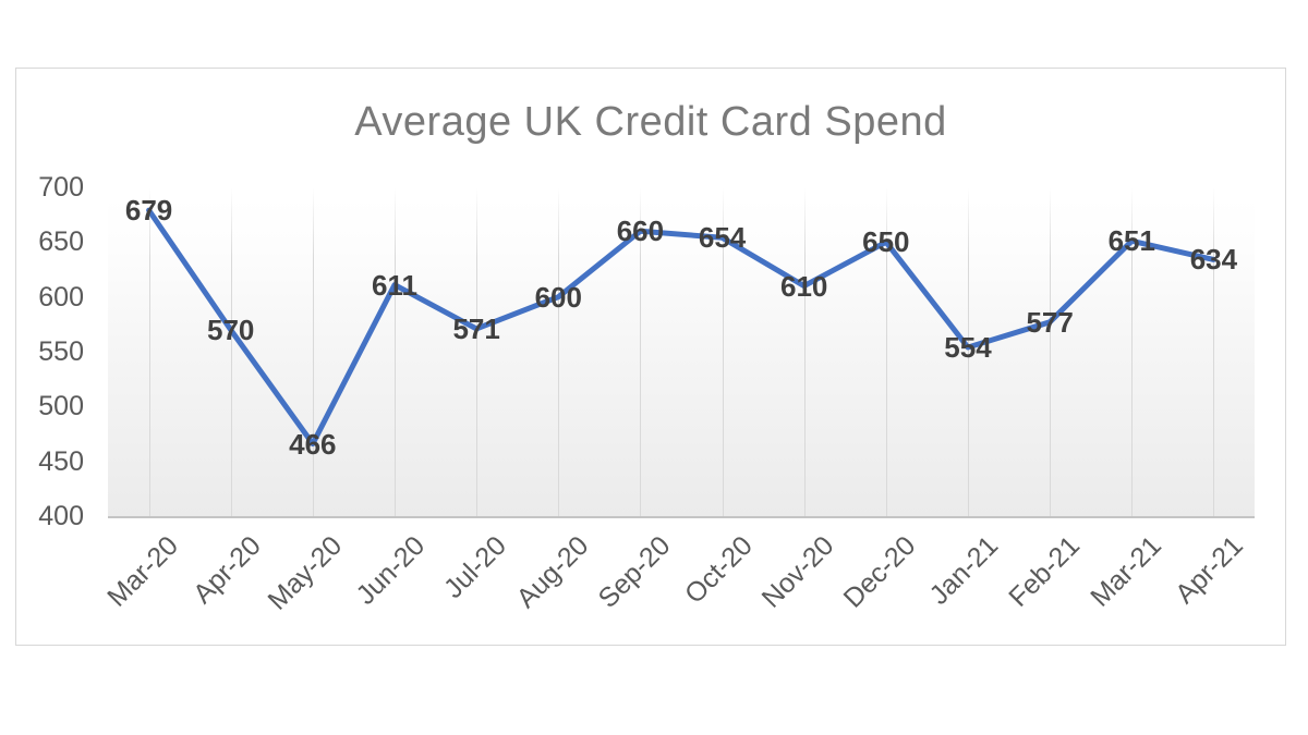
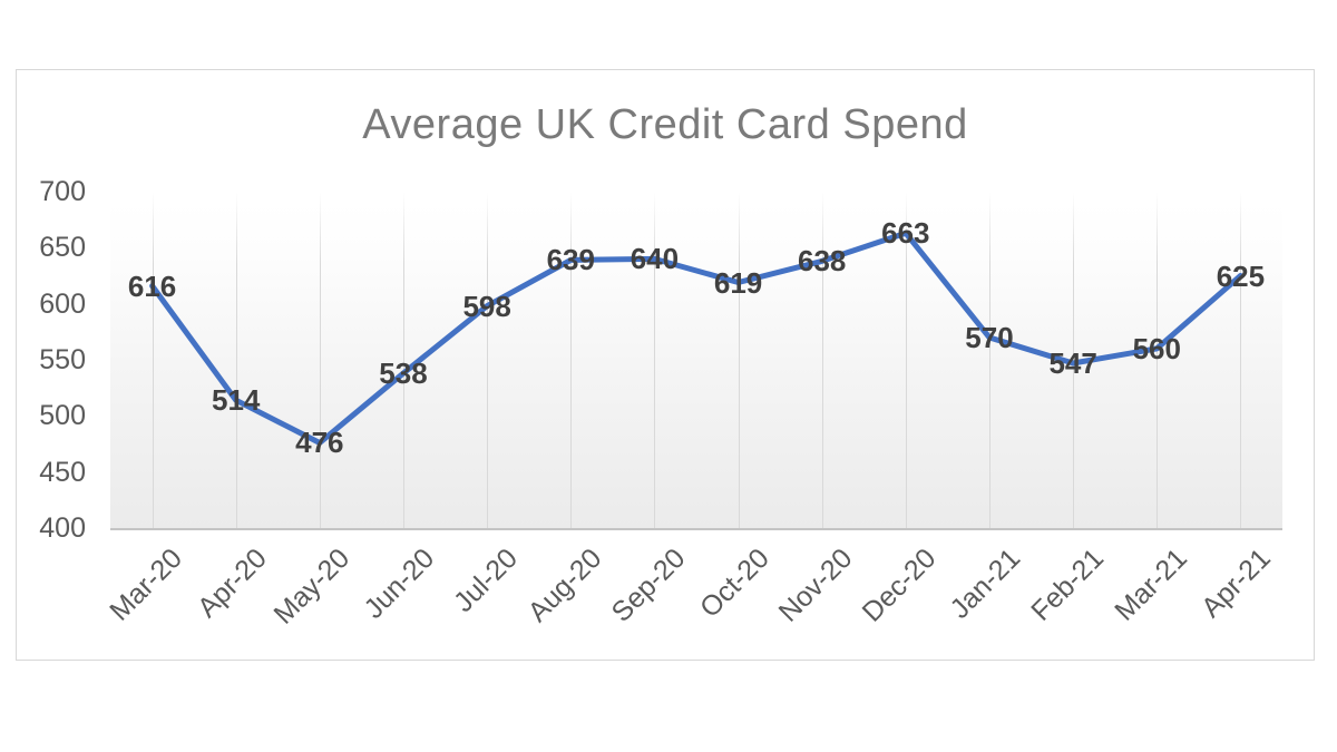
Mar-20: 679 -> 616
Apr-20: 570 -> 514
May-20: 466 -> 476
Jun-20: 611 -> 538
Jul-20: 571 -> 598
Aug-20: 600 -> 639
Sep-20: 660 -> 640
Oct-20: 654 -> 619
Nov-20: 610 -> 638
Dec-20: 650 -> 663
Jan-21: 554 -> 570
Feb-21: 577 -> 547
Mar-21: 651 -> 560
Apr-21: 634 -> 625
